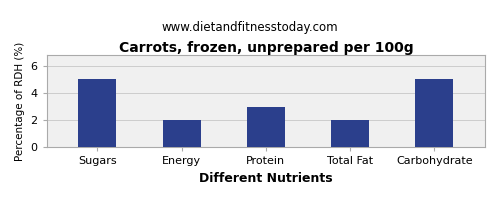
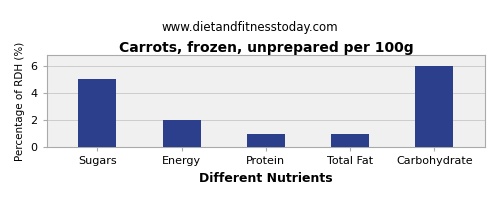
Protein: 3 -> 1
Total Fat: 2 -> 1
Carbohydrate: 5 -> 6
